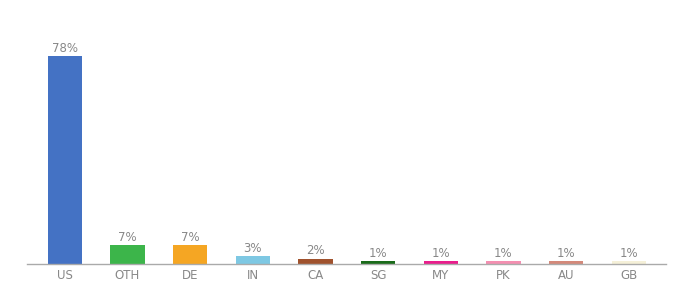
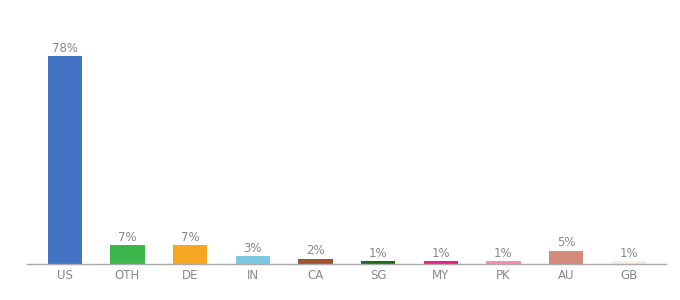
AU: 1% -> 5%
